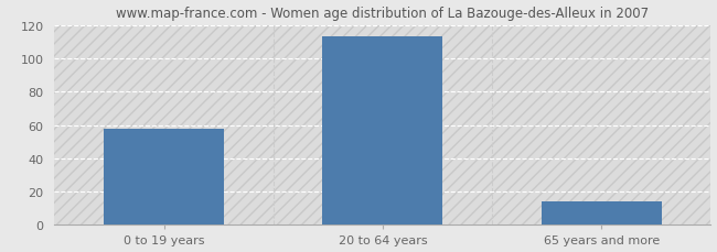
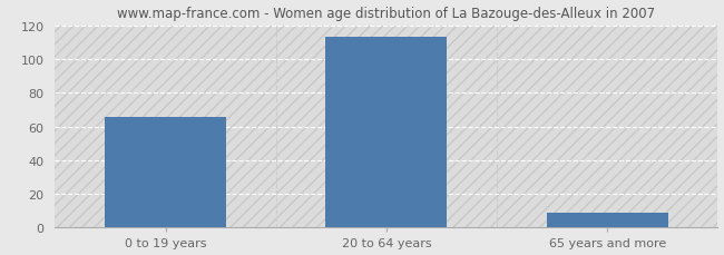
0 to 19 years: 58 -> 66
65 years and more: 14 -> 9
